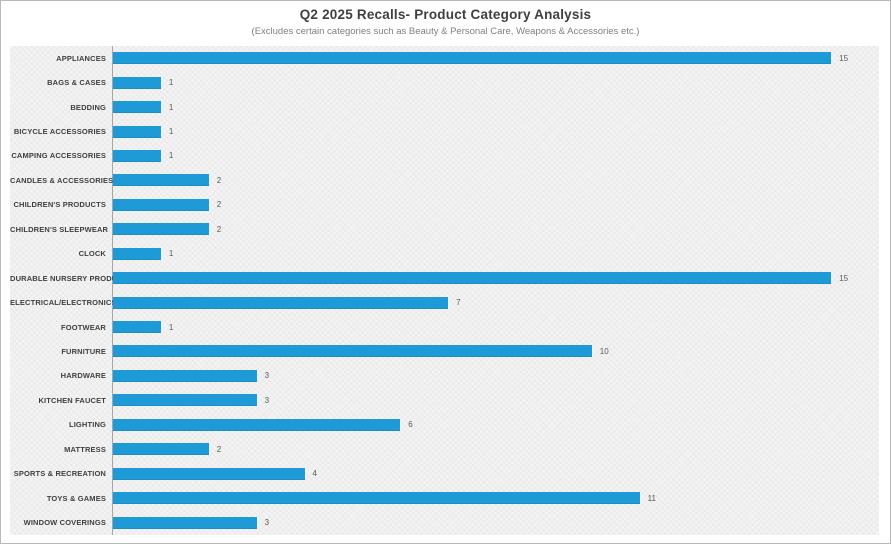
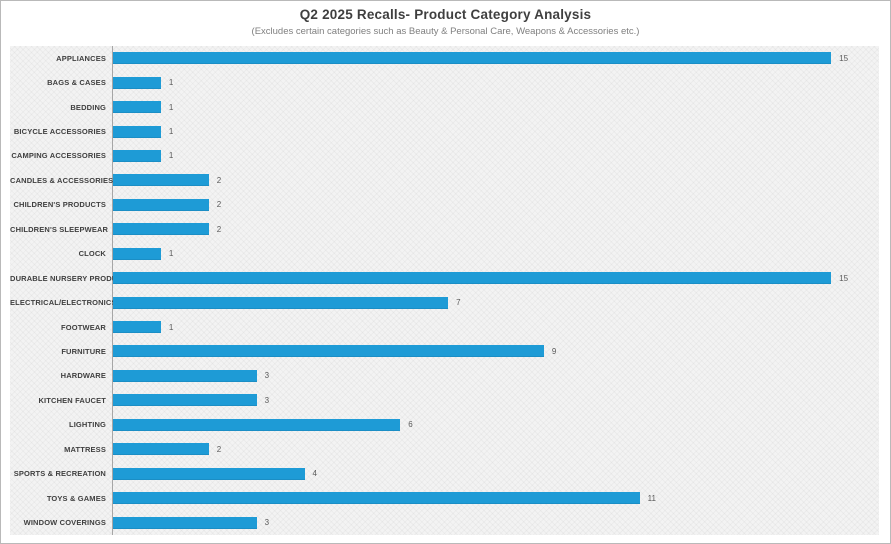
FURNITURE: 10 -> 9
